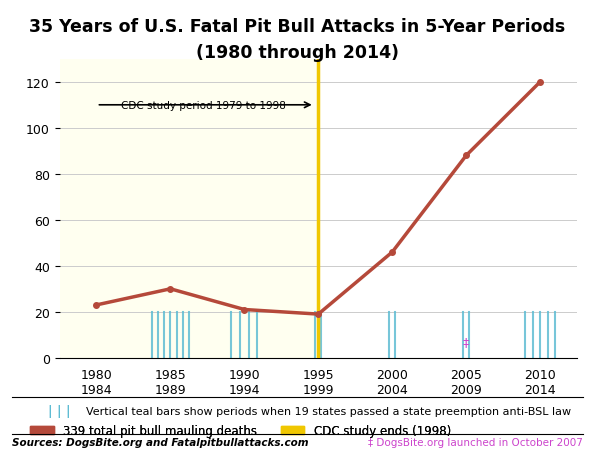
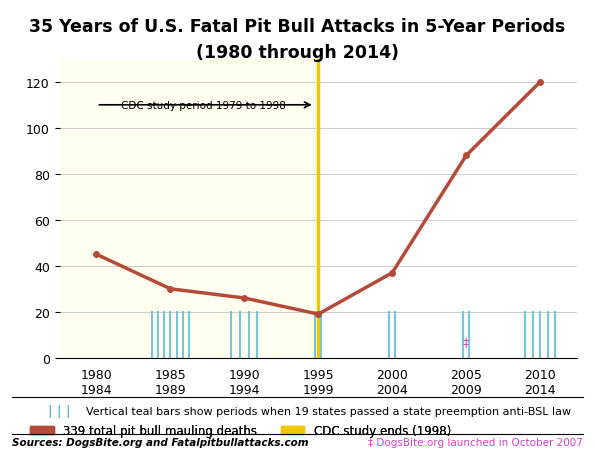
1980 1984: 23 -> 45
1990 1994: 21 -> 26
2000 2004: 46 -> 37
